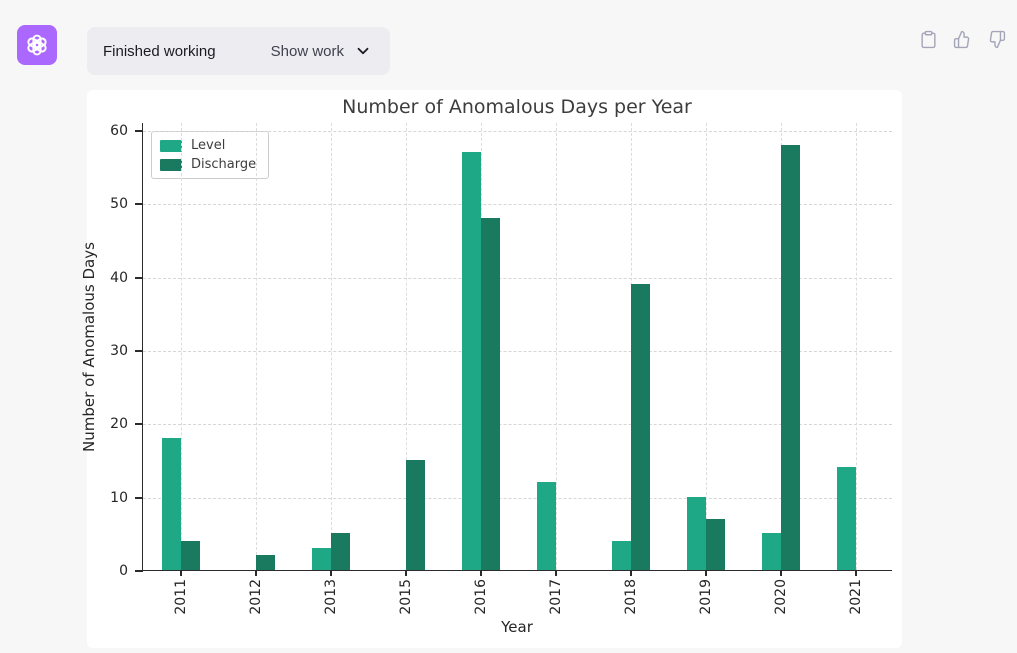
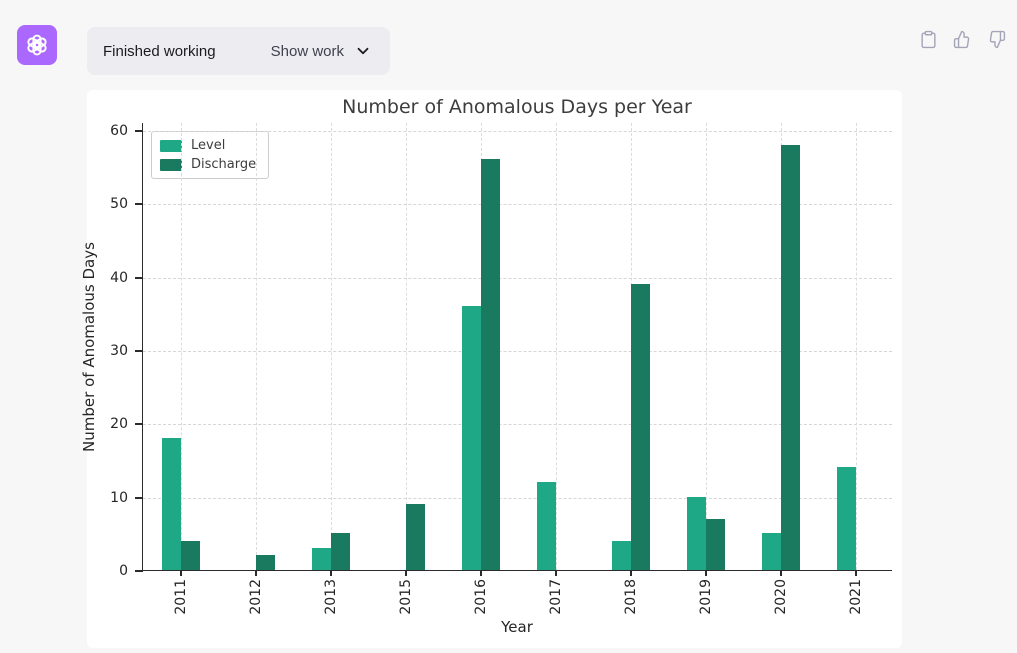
Discharge/2015: 15 -> 9
Level/2016: 57 -> 36
Discharge/2016: 48 -> 56
